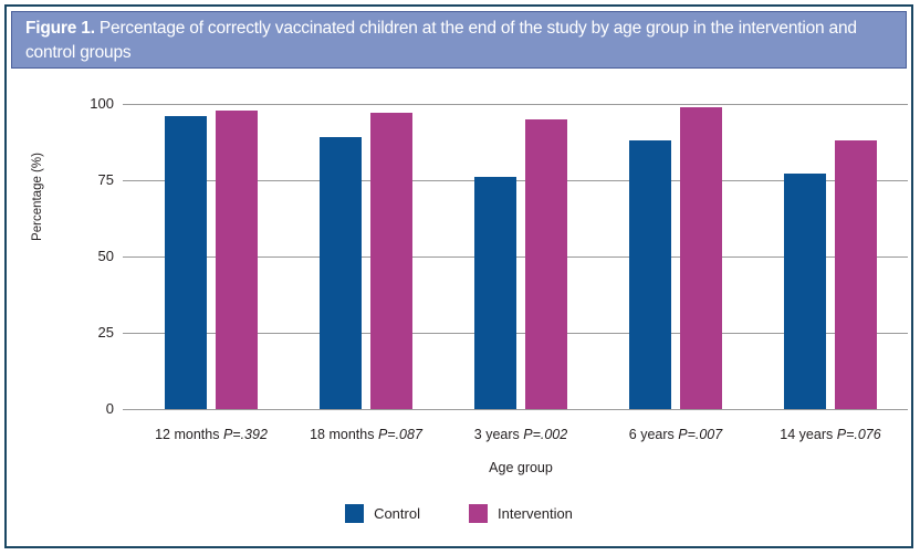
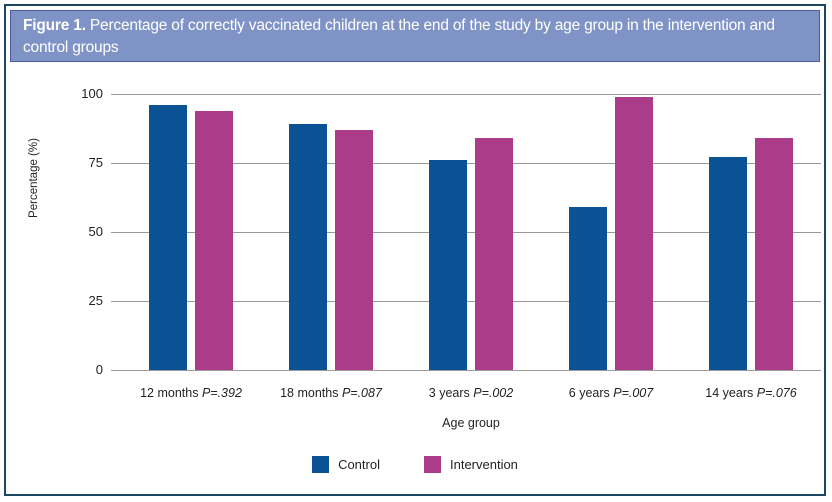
Intervention/12 months: 98 -> 94
Intervention/18 months: 97 -> 87
Intervention/3 years: 95 -> 84
Control/6 years: 88 -> 59
Intervention/14 years: 88 -> 84
